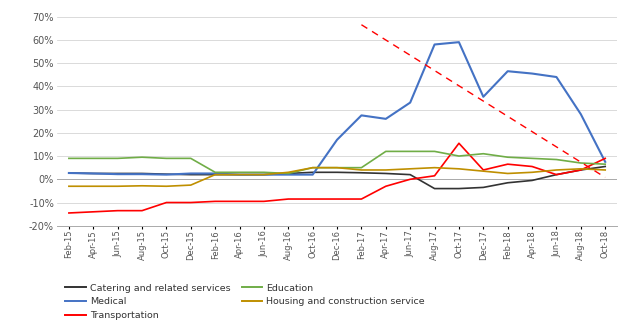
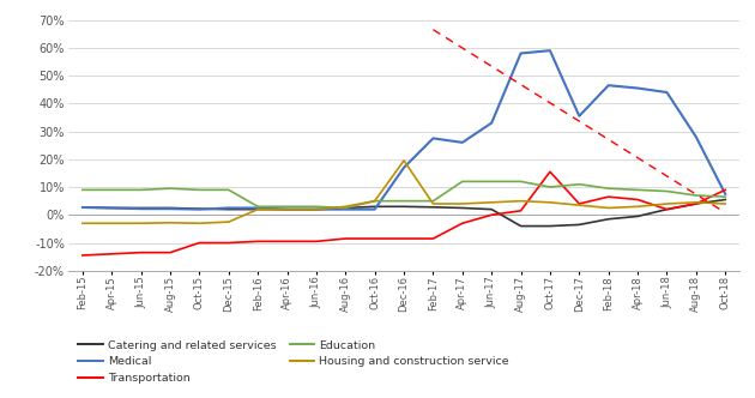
Housing and construction service/Dec-16: 5.0% -> 19.5%
